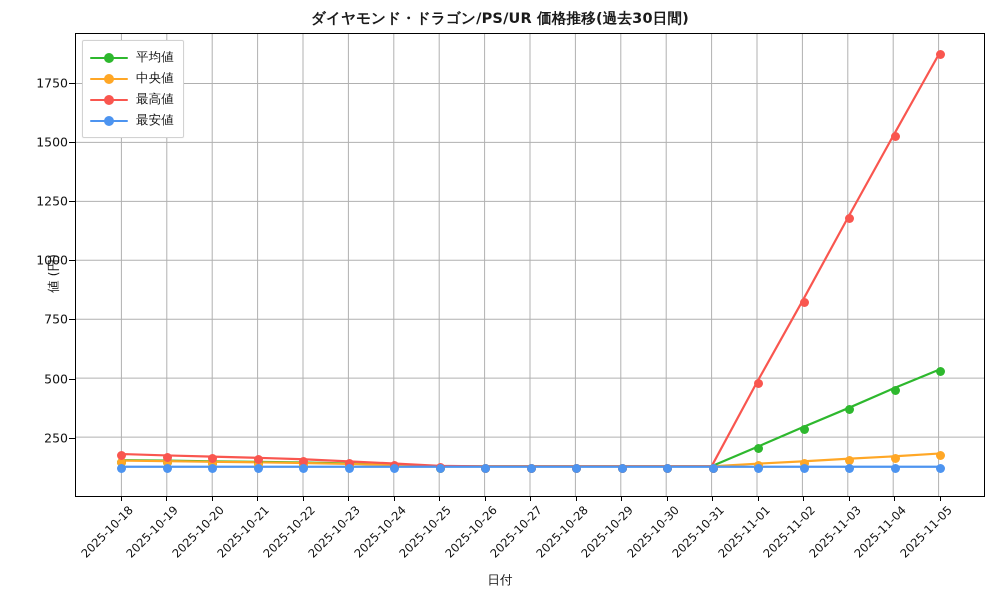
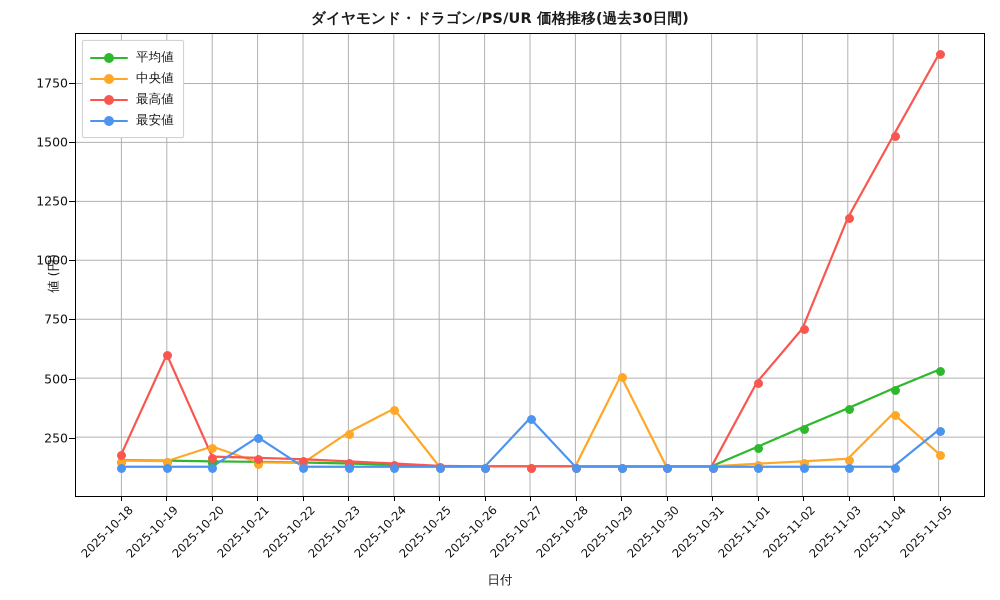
最高値/2025-10-19: 170 -> 600
中央値/2025-10-20: 140 -> 210
最安値/2025-10-21: 120 -> 250
中央値/2025-10-23: 140 -> 270
中央値/2025-10-24: 130 -> 370
最安値/2025-10-27: 120 -> 330
中央値/2025-10-29: 130 -> 510
最高値/2025-11-02: 830 -> 710
中央値/2025-11-04: 170 -> 350
最安値/2025-11-05: 120 -> 280
